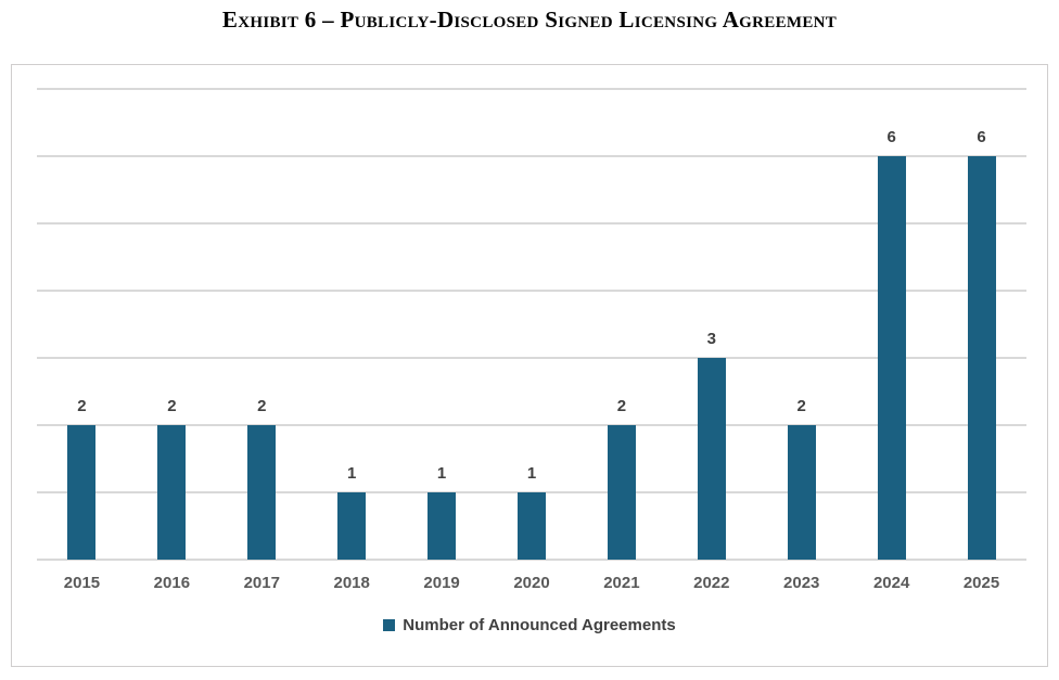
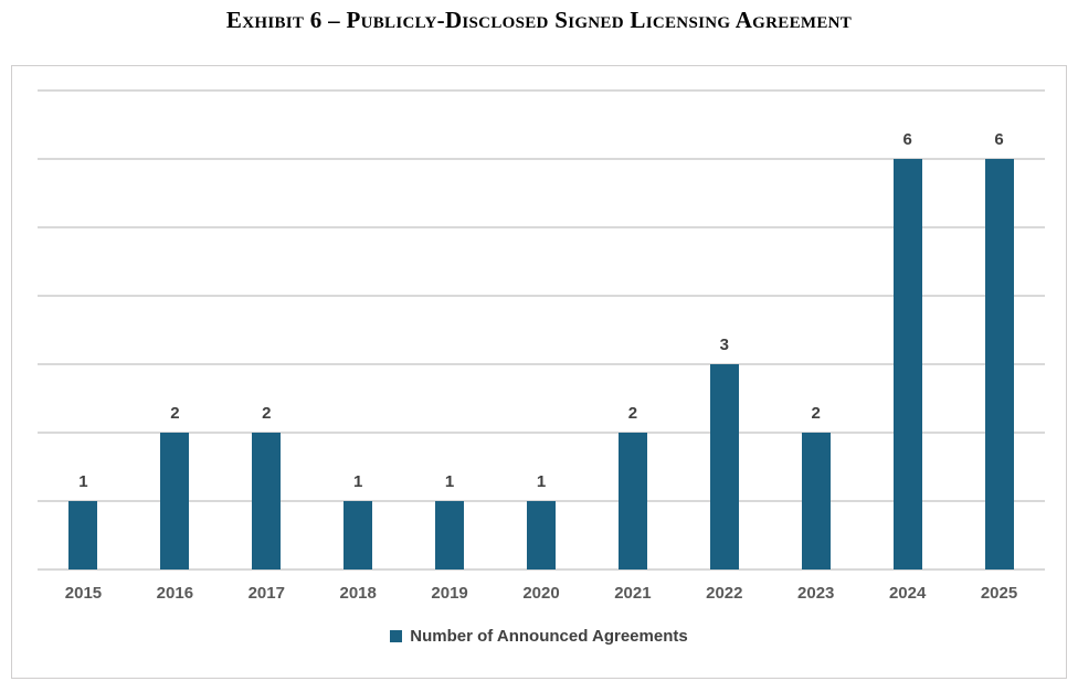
2015: 2 -> 1
